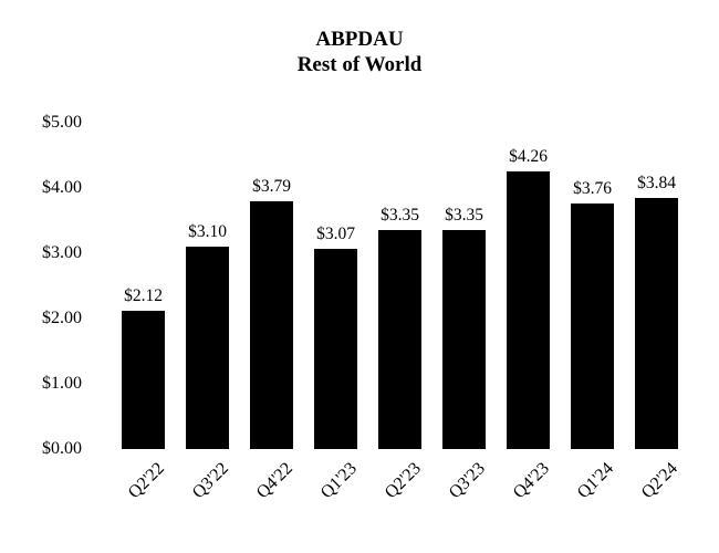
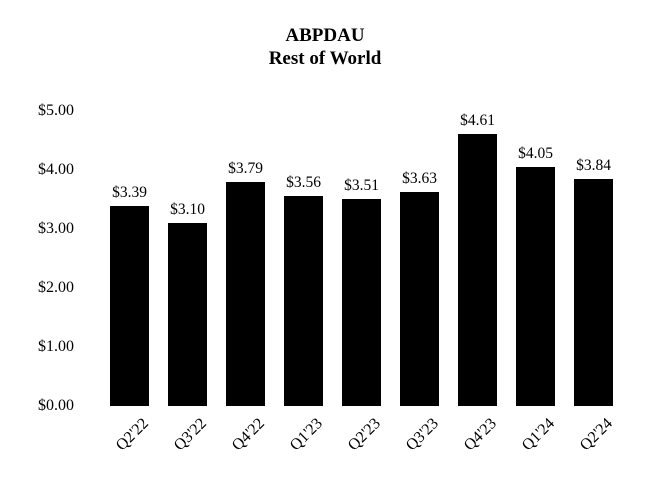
Q2'22: $2.12 -> $3.39
Q1'23: $3.07 -> $3.56
Q2'23: $3.35 -> $3.51
Q3'23: $3.35 -> $3.63
Q4'23: $4.26 -> $4.61
Q1'24: $3.76 -> $4.05
